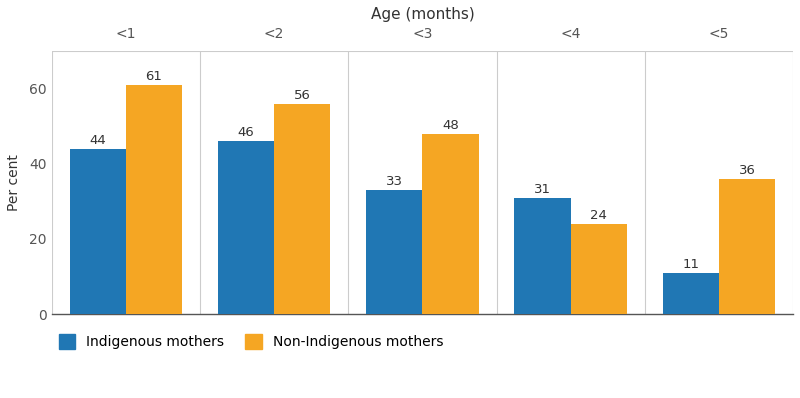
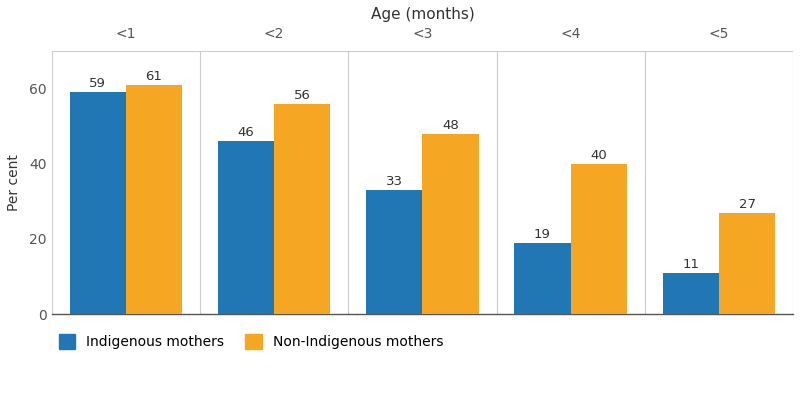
Indigenous mothers/<1: 44 -> 59
Indigenous mothers/<4: 31 -> 19
Non-Indigenous mothers/<4: 24 -> 40
Non-Indigenous mothers/<5: 36 -> 27
